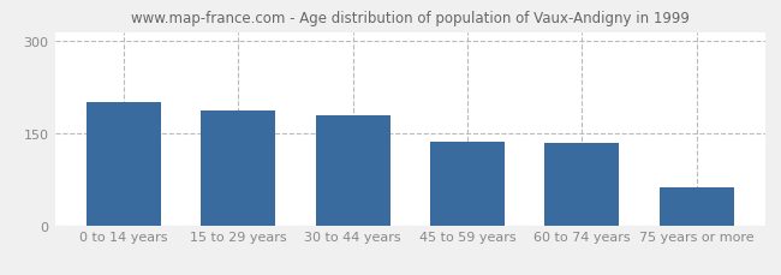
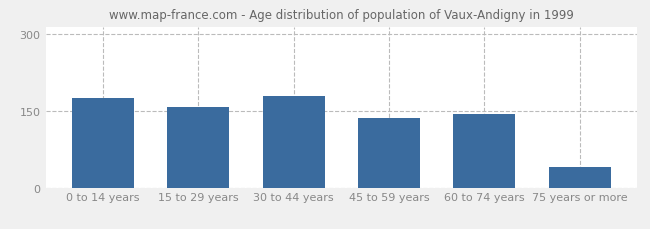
0 to 14 years: 200 -> 175
15 to 29 years: 188 -> 157
60 to 74 years: 134 -> 144
75 years or more: 62 -> 40
